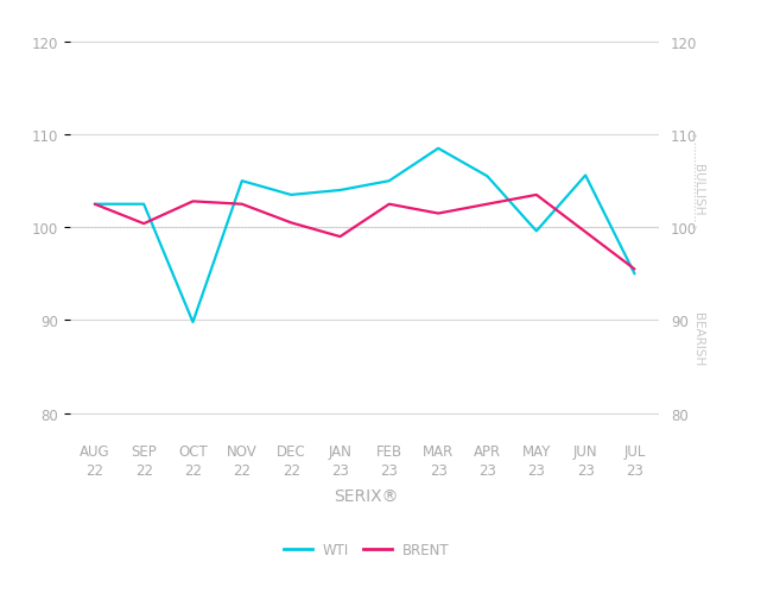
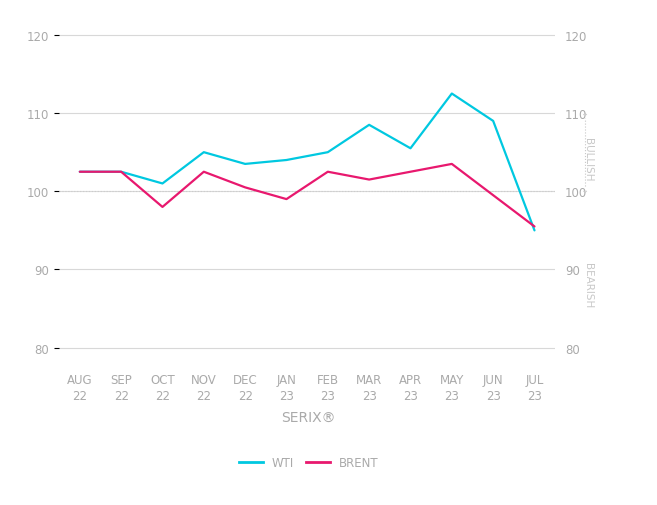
BRENT/SEP 22: 100.4 -> 102.5
WTI/OCT 22: 89.8 -> 101.0
BRENT/OCT 22: 102.8 -> 98.0
WTI/MAY 23: 99.6 -> 112.5
WTI/JUN 23: 105.6 -> 109.0
